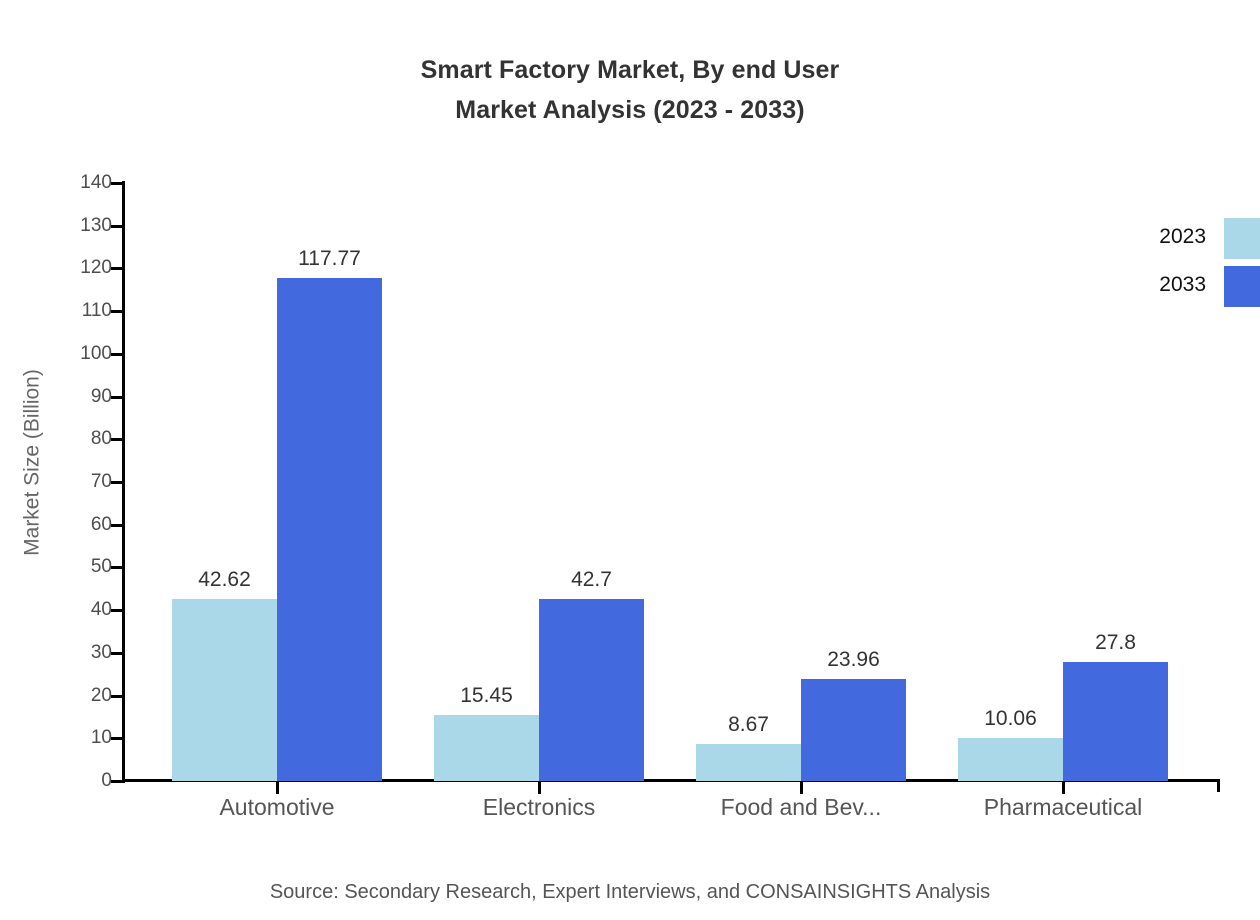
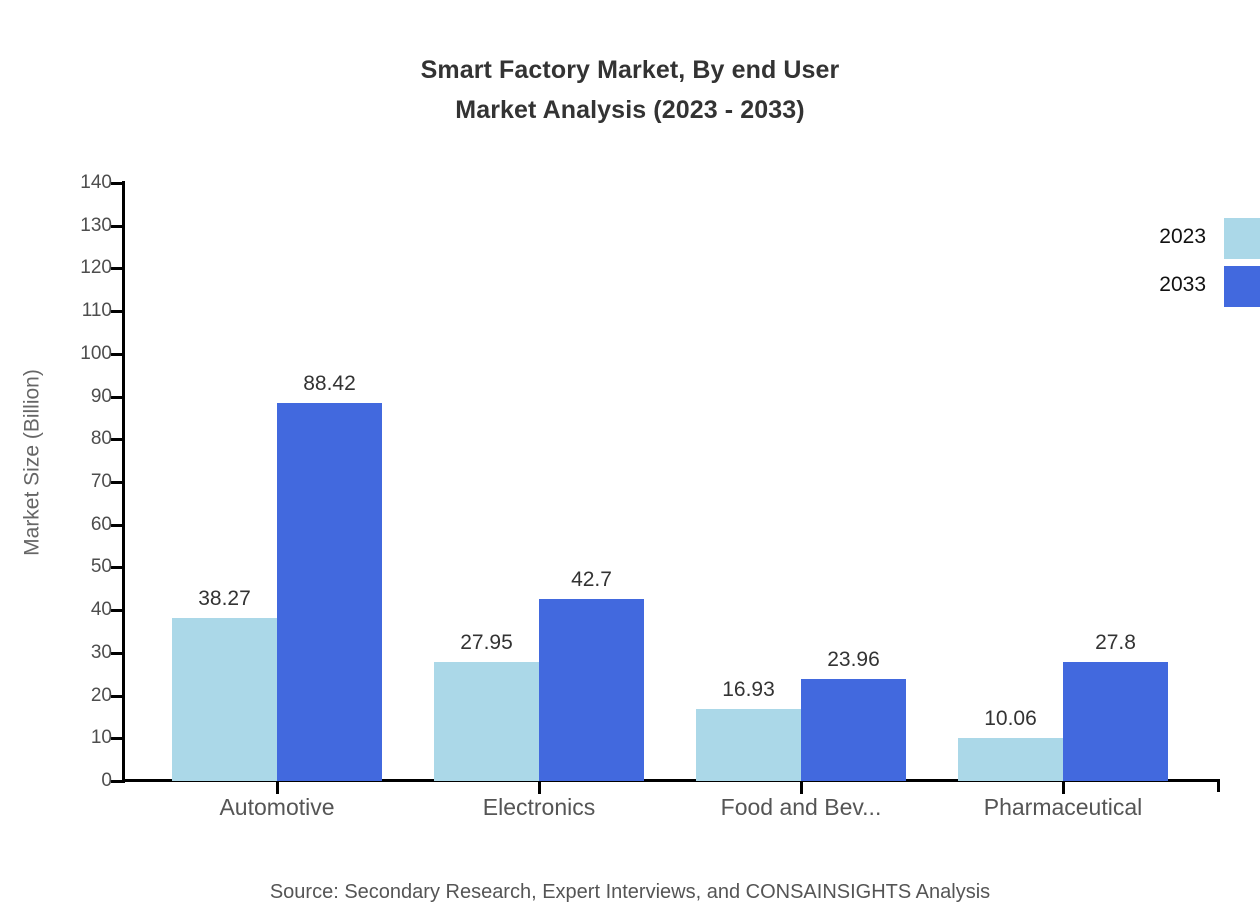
2023/Automotive: 42.62 -> 38.27
2033/Automotive: 117.77 -> 88.42
2023/Electronics: 15.45 -> 27.95
2023/Food and Bev...: 8.67 -> 16.93
